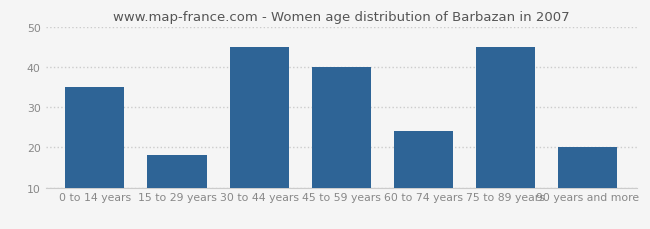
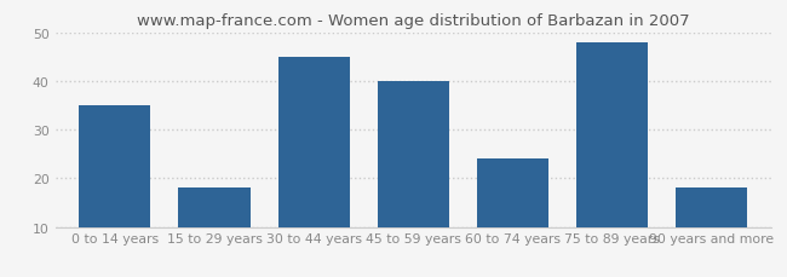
75 to 89 years: 45 -> 48
90 years and more: 20 -> 18
